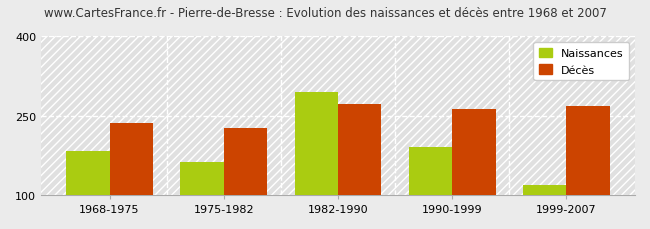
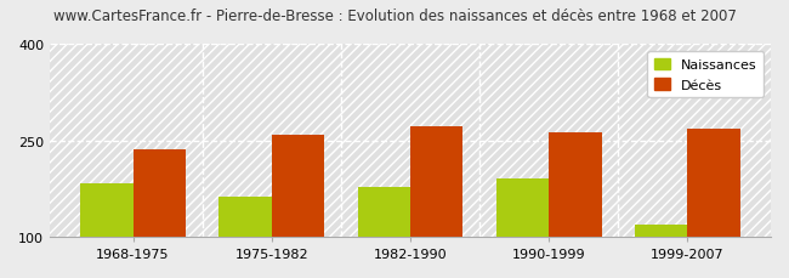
Décès/1975-1982: 226 -> 258
Naissances/1982-1990: 294 -> 178
